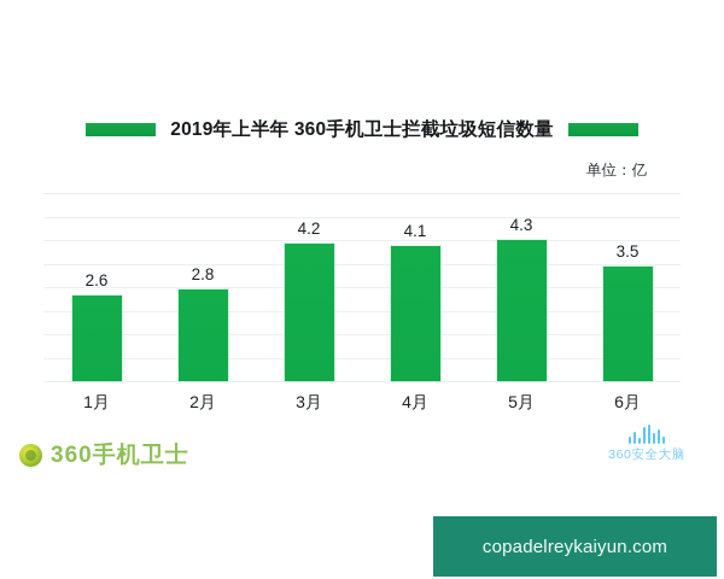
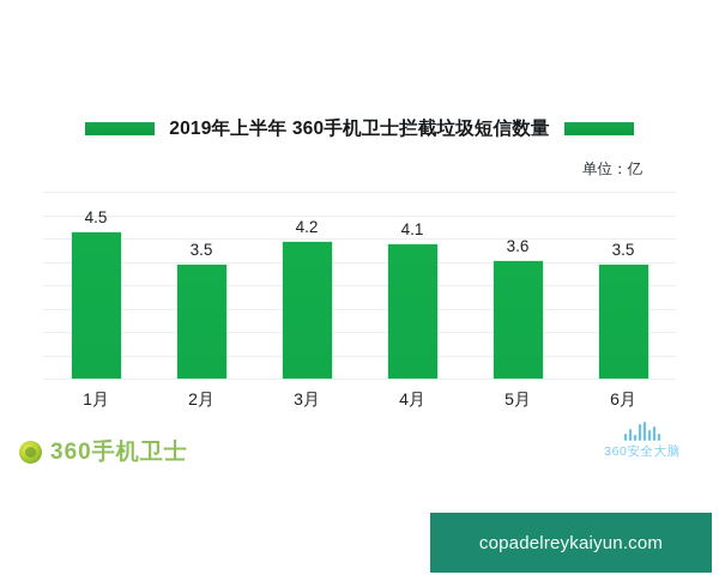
1月: 2.6 -> 4.5
2月: 2.8 -> 3.5
5月: 4.3 -> 3.6
